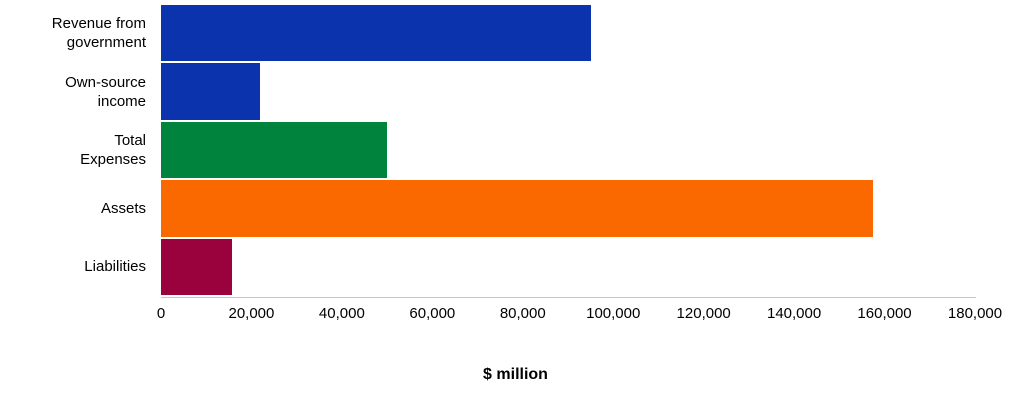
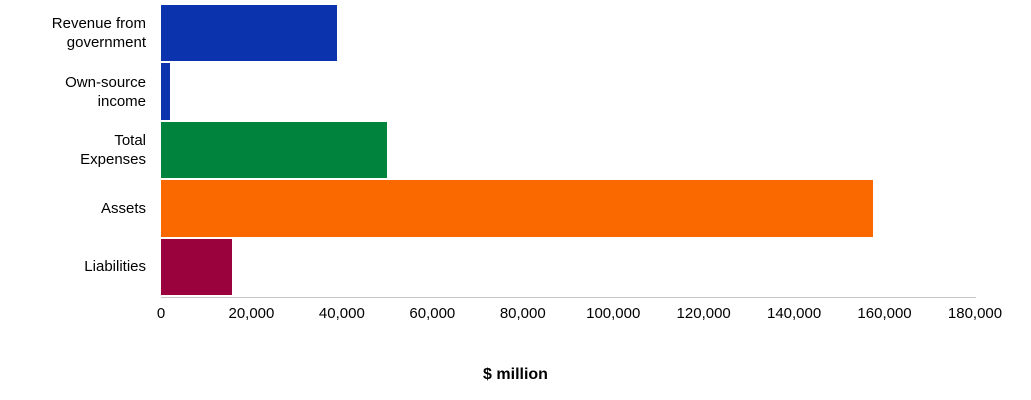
Revenue from government: 95000 -> 39000
Own-source income: 22000 -> 2000
